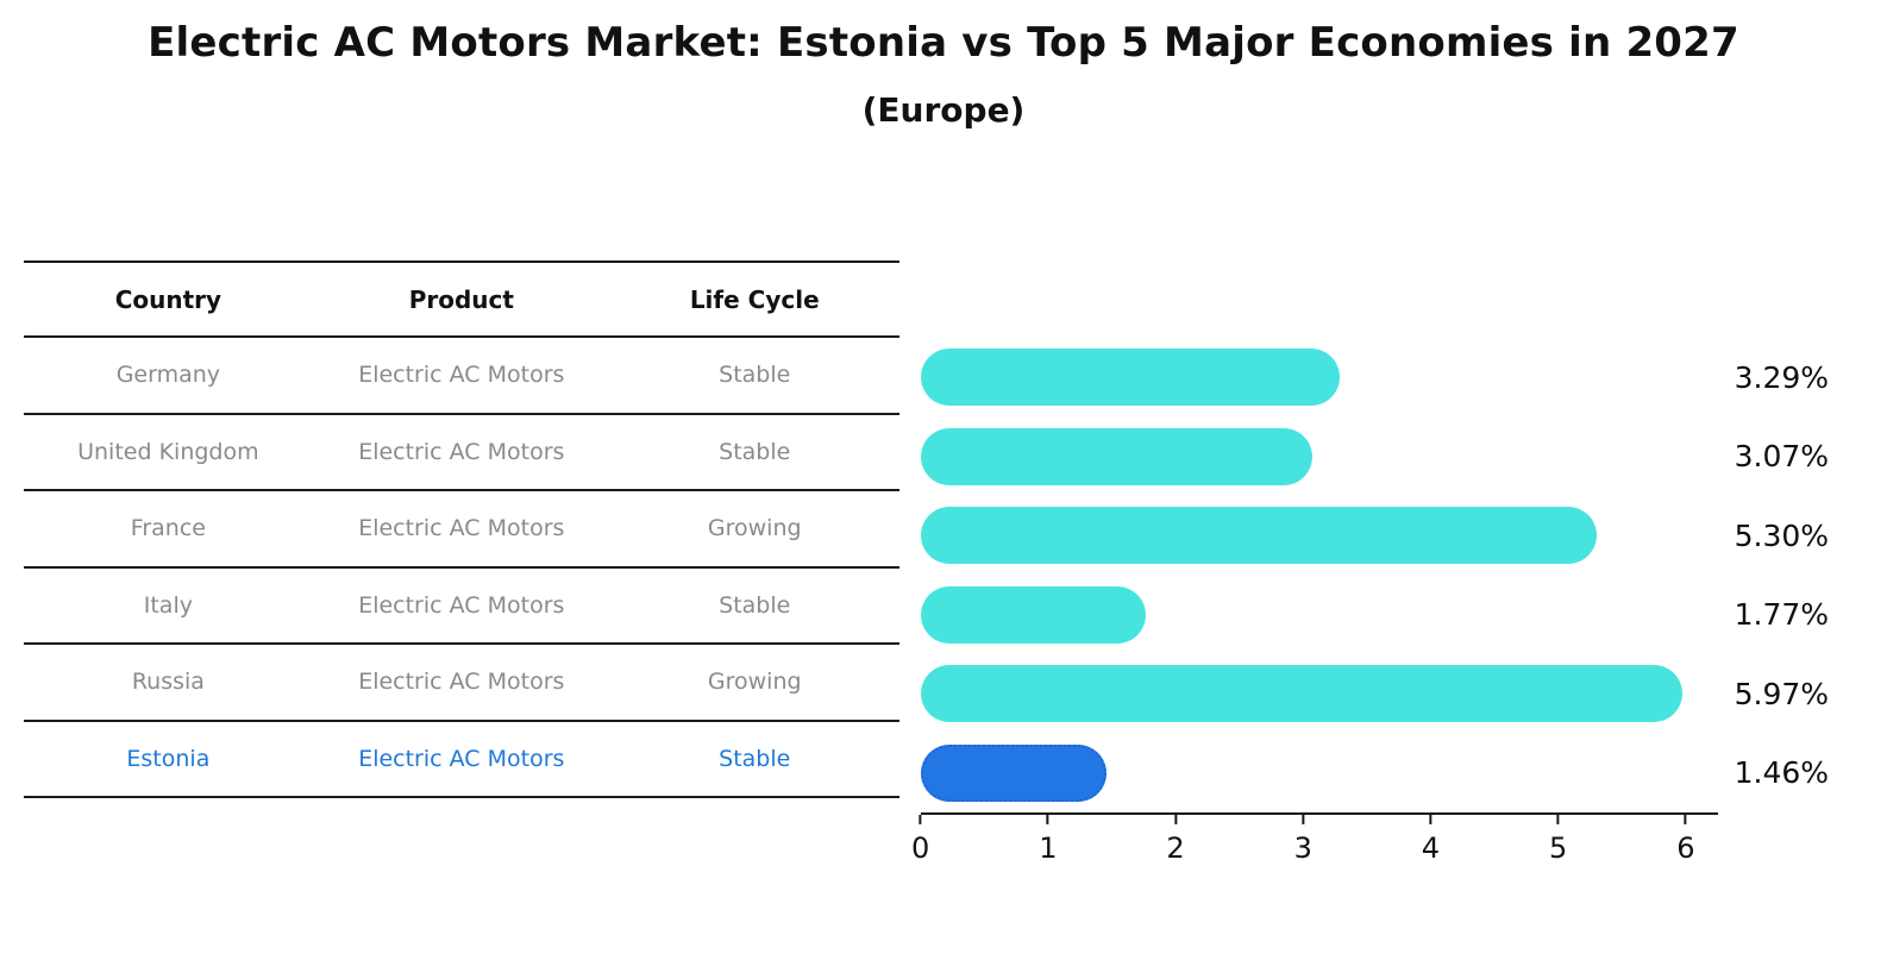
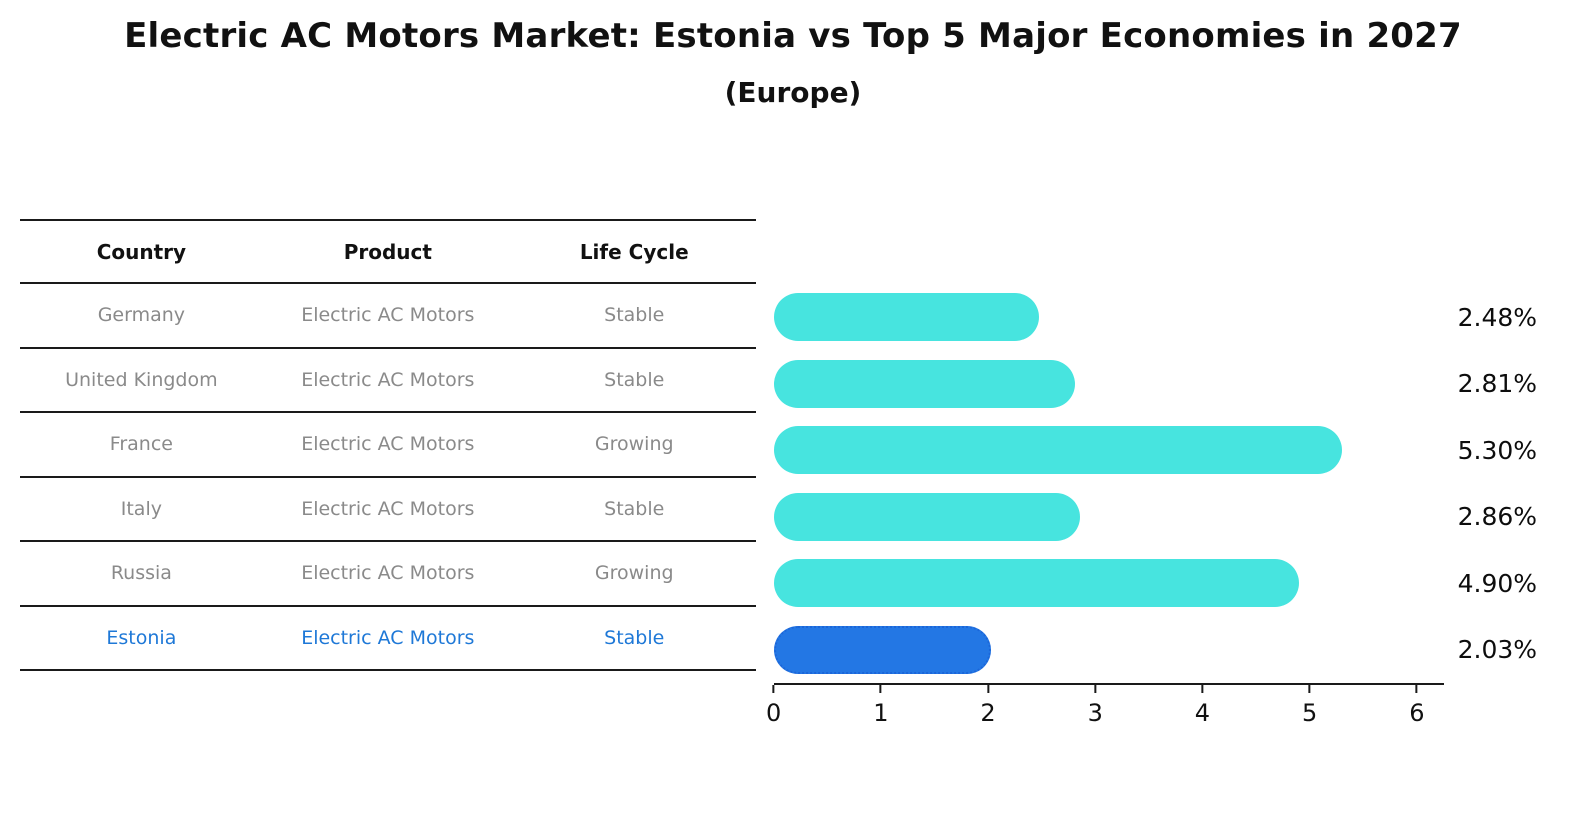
Germany: 3.29% -> 2.48%
United Kingdom: 3.07% -> 2.81%
Italy: 1.77% -> 2.86%
Russia: 5.97% -> 4.90%
Estonia: 1.46% -> 2.03%
